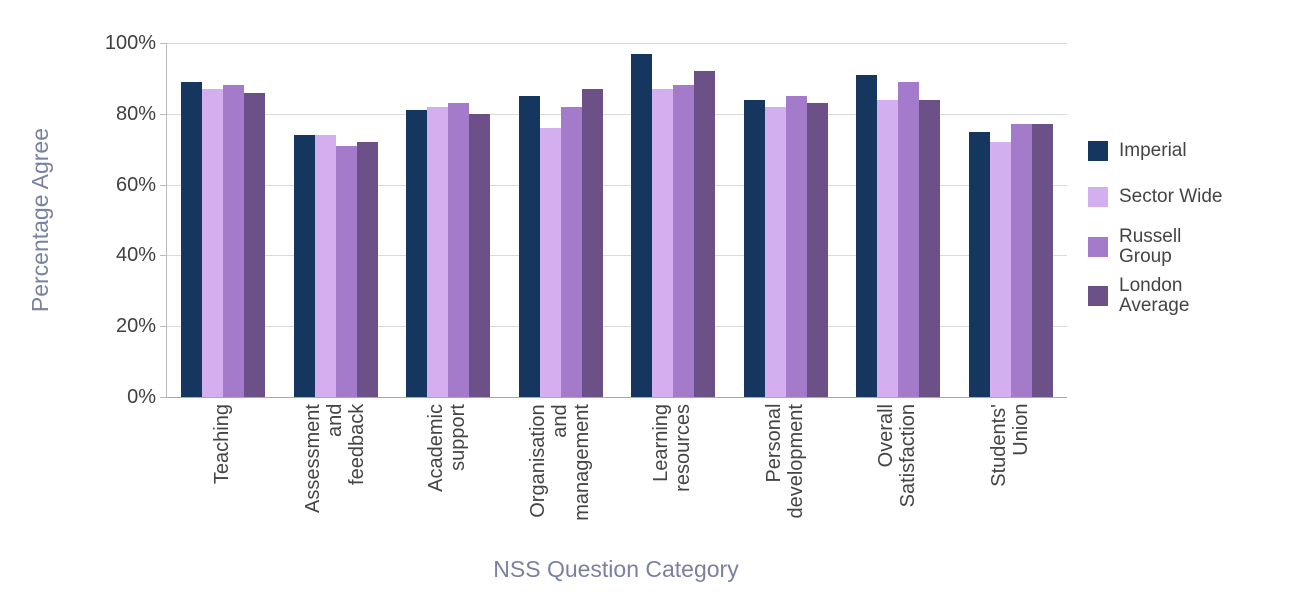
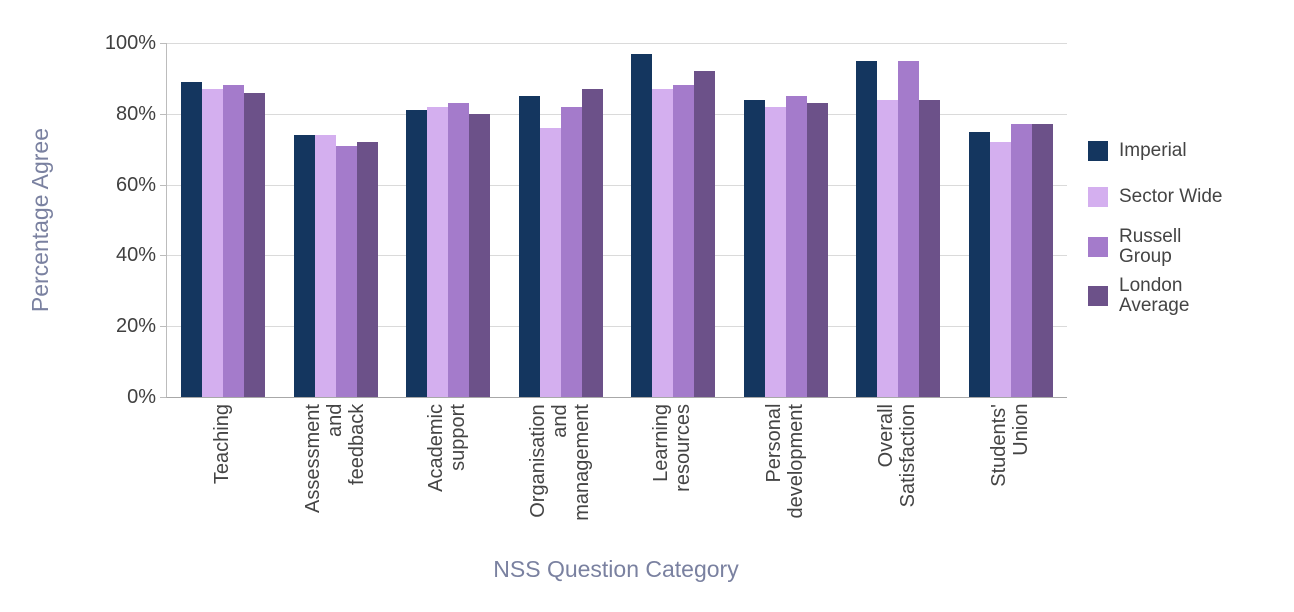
Imperial/Overall Satisfaction: 91% -> 95%
Russell Group/Overall Satisfaction: 89% -> 95%
